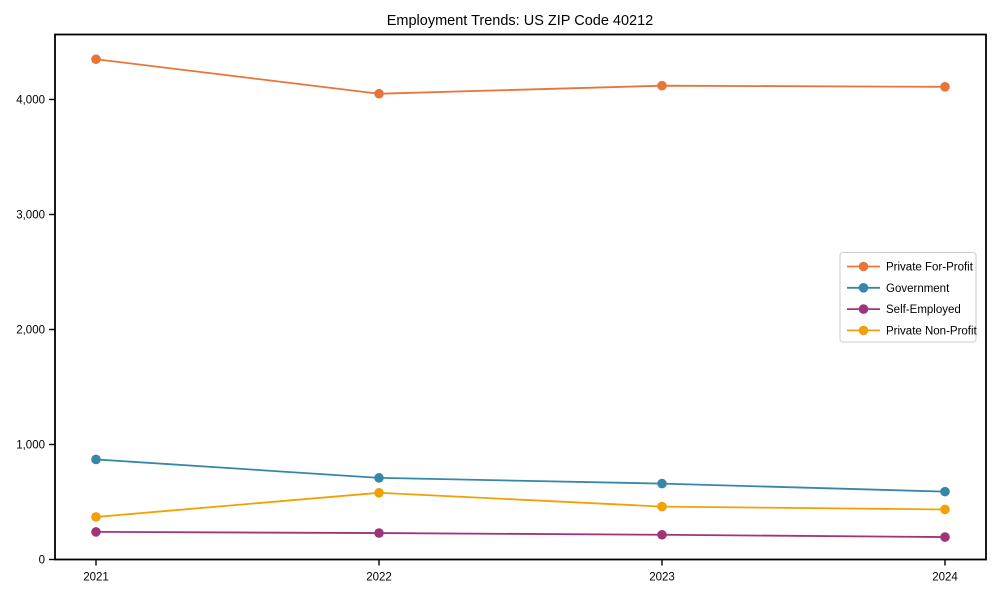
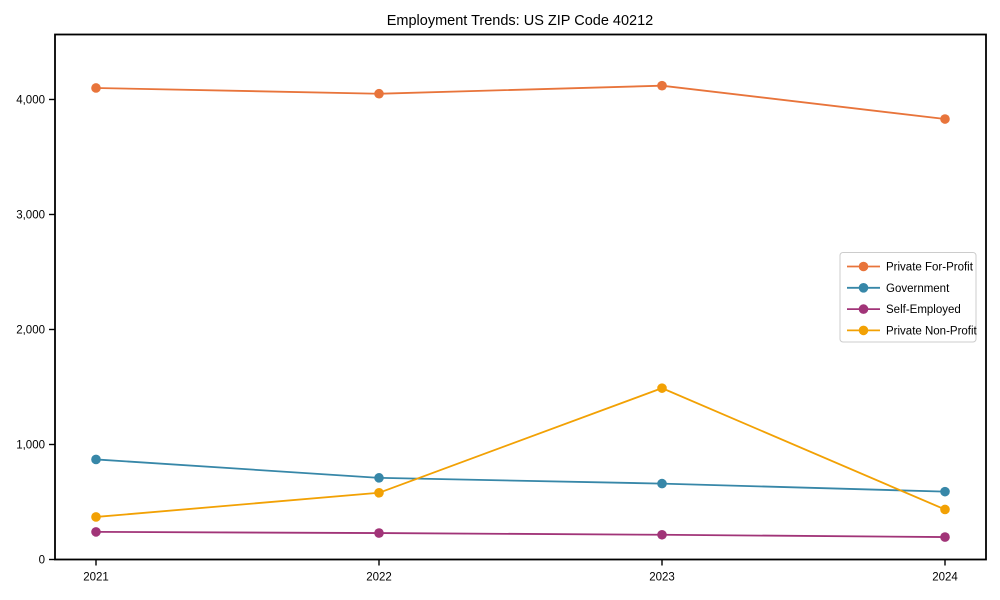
Private For-Profit/2021: 4350 -> 4100
Private Non-Profit/2023: 460 -> 1490
Private For-Profit/2024: 4110 -> 3830
